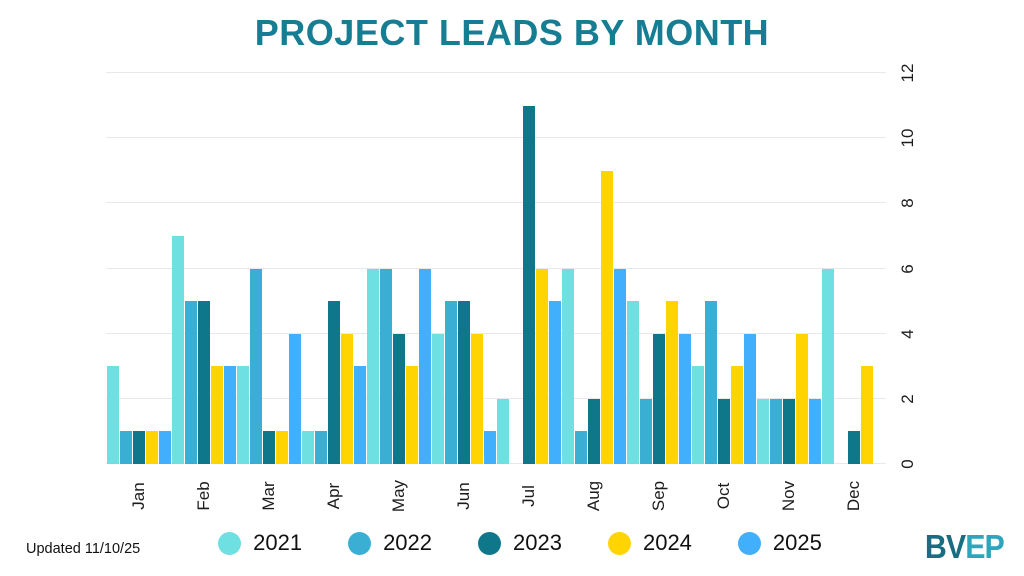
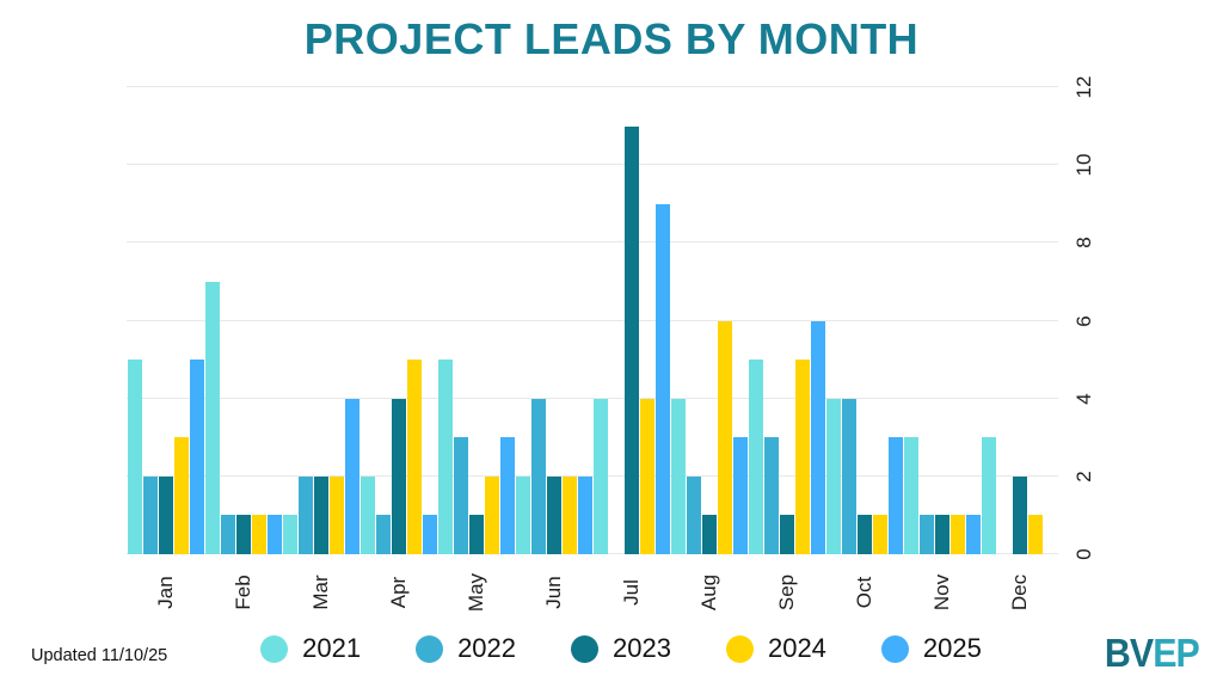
2021/Jan: 3 -> 5
2022/Jan: 1 -> 2
2023/Jan: 1 -> 2
2024/Jan: 1 -> 3
2025/Jan: 1 -> 5
2022/Feb: 5 -> 1
2023/Feb: 5 -> 1
2024/Feb: 3 -> 1
2025/Feb: 3 -> 1
2021/Mar: 3 -> 1
2022/Mar: 6 -> 2
2023/Mar: 1 -> 2
2024/Mar: 1 -> 2
2021/Apr: 1 -> 2
2023/Apr: 5 -> 4
2024/Apr: 4 -> 5
2025/Apr: 3 -> 1
2021/May: 6 -> 5
2022/May: 6 -> 3
2023/May: 4 -> 1
2024/May: 3 -> 2
2025/May: 6 -> 3
2021/Jun: 4 -> 2
2022/Jun: 5 -> 4
2023/Jun: 5 -> 2
2024/Jun: 4 -> 2
2025/Jun: 1 -> 2
2021/Jul: 2 -> 4
2024/Jul: 6 -> 4
2025/Jul: 5 -> 9
2021/Aug: 6 -> 4
2022/Aug: 1 -> 2
2023/Aug: 2 -> 1
2024/Aug: 9 -> 6
2025/Aug: 6 -> 3
2022/Sep: 2 -> 3
2023/Sep: 4 -> 1
2025/Sep: 4 -> 6
2021/Oct: 3 -> 4
2022/Oct: 5 -> 4
2023/Oct: 2 -> 1
2024/Oct: 3 -> 1
2025/Oct: 4 -> 3
2021/Nov: 2 -> 3
2022/Nov: 2 -> 1
2023/Nov: 2 -> 1
2024/Nov: 4 -> 1
2025/Nov: 2 -> 1
2021/Dec: 6 -> 3
2023/Dec: 1 -> 2
2024/Dec: 3 -> 1
